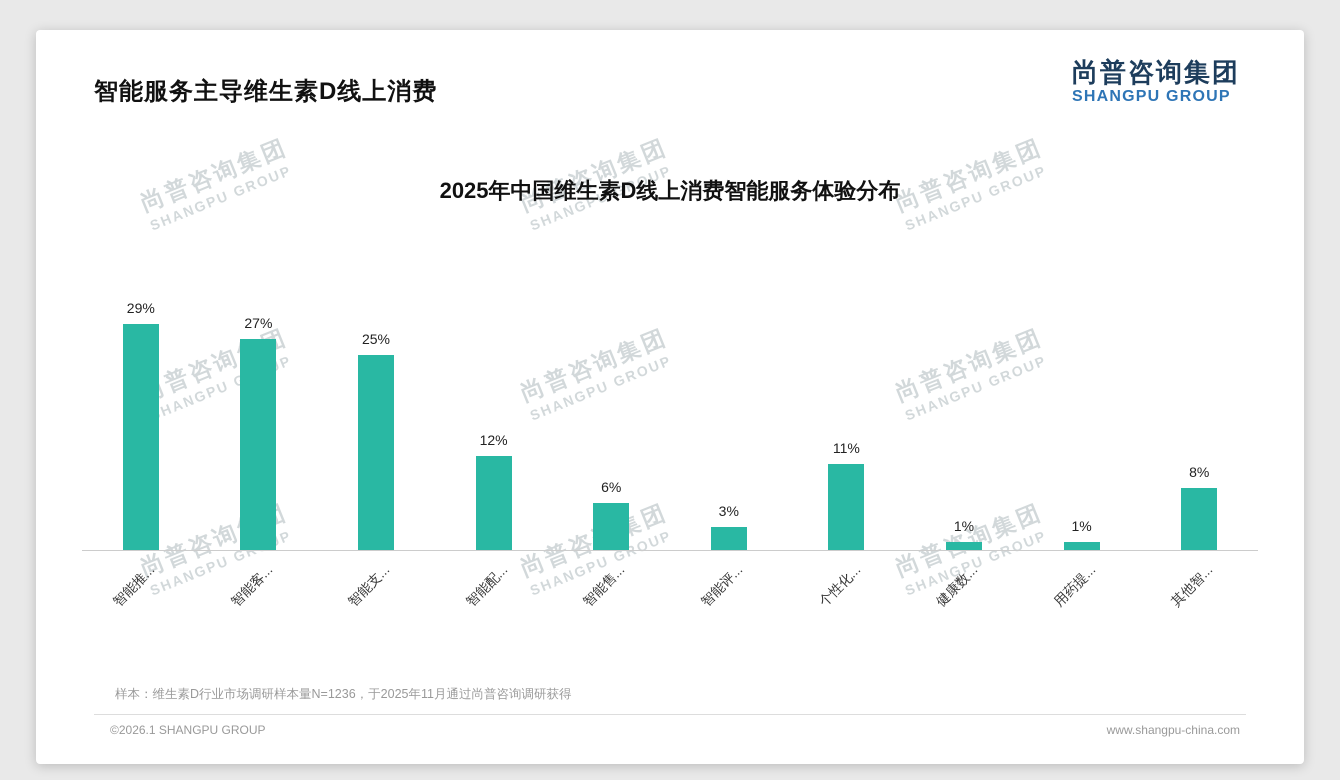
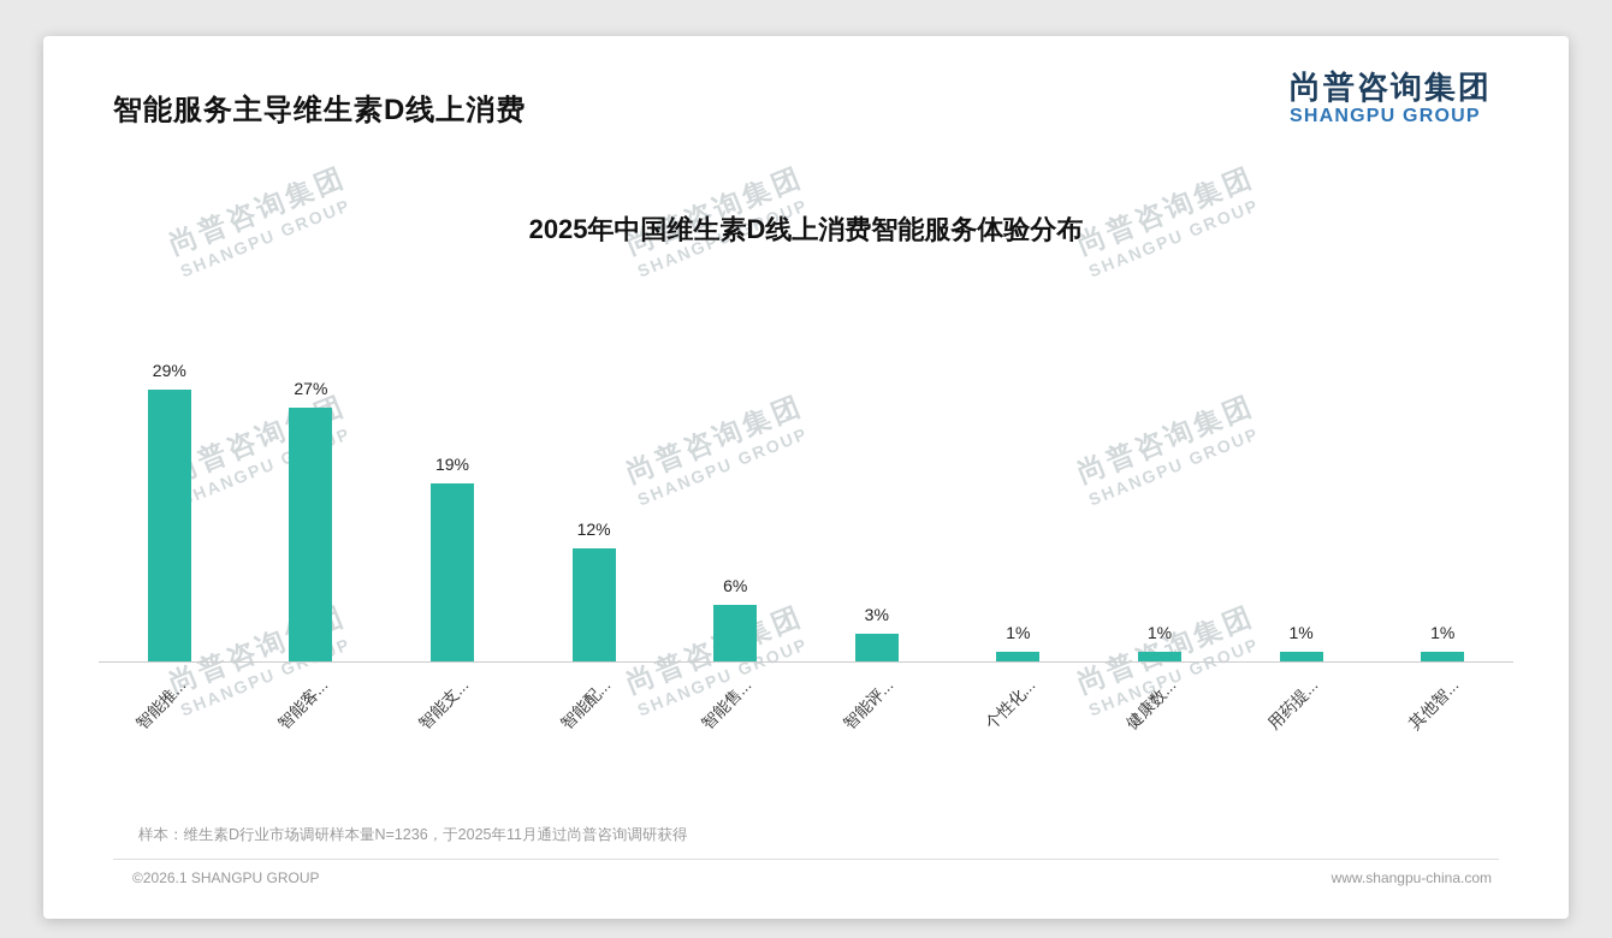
智能支...: 25% -> 19%
个性化...: 11% -> 1%
其他智...: 8% -> 1%
